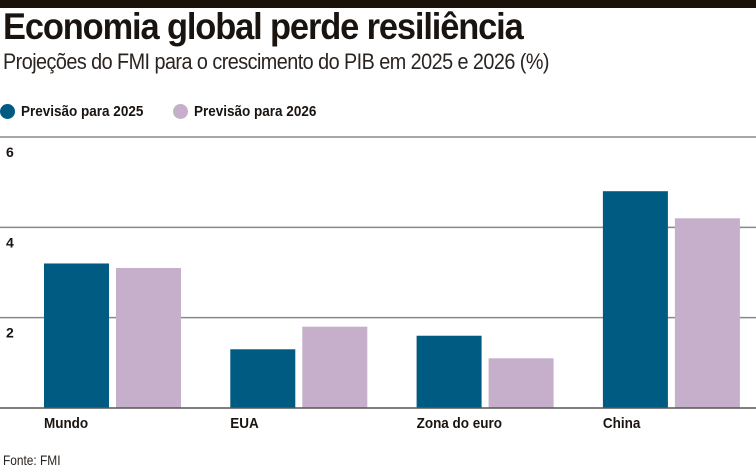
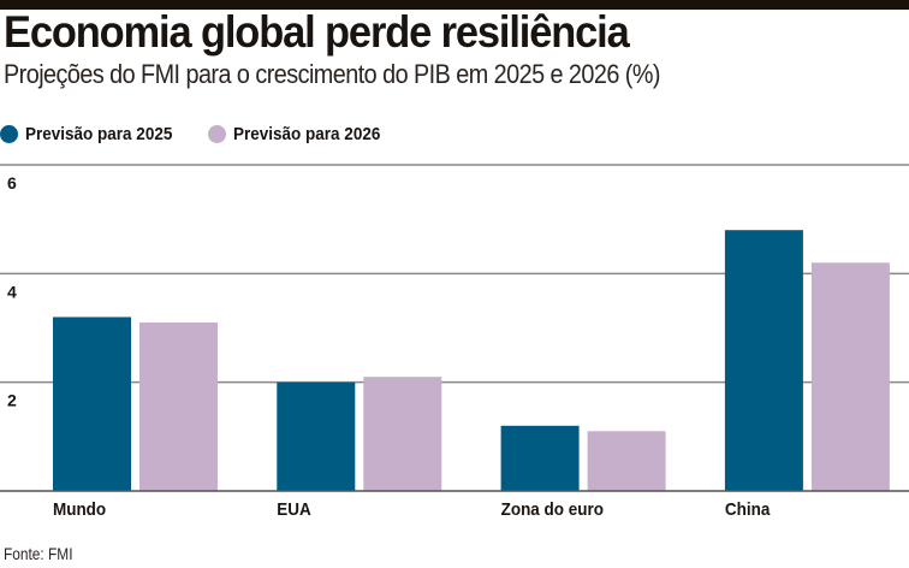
Previsão para 2025/EUA: 1.3 -> 2.0
Previsão para 2026/EUA: 1.8 -> 2.1
Previsão para 2025/Zona do euro: 1.6 -> 1.2
